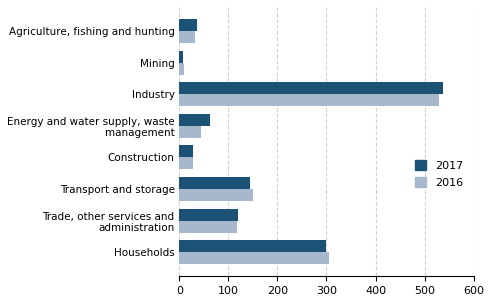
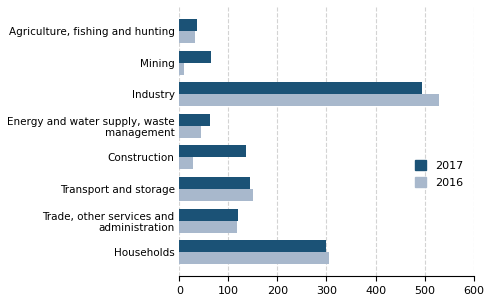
2017/Mining: 8 -> 65
2017/Industry: 537 -> 495
2017/Construction: 28 -> 135
